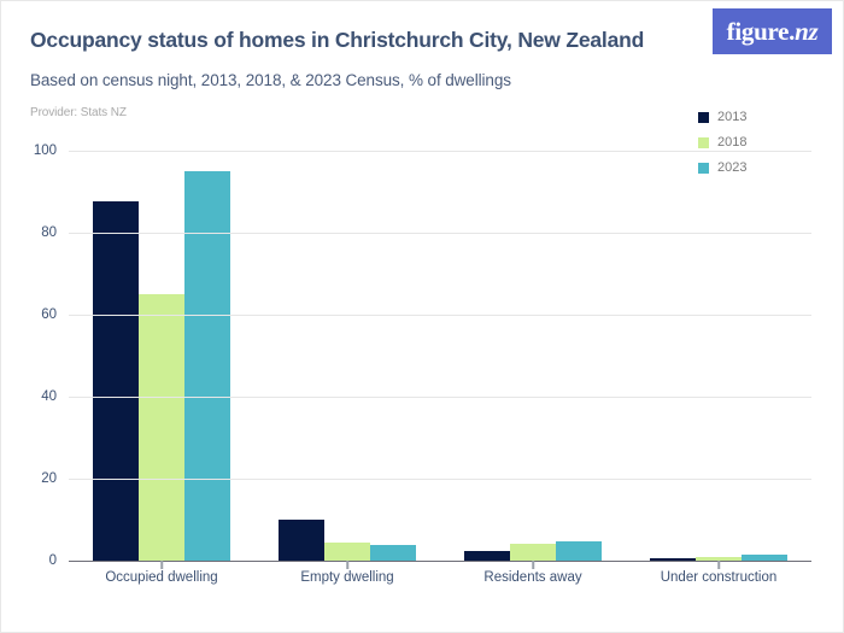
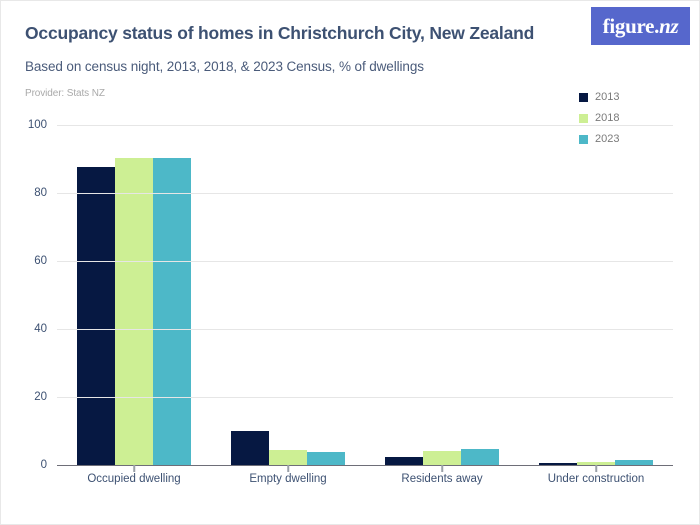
2018/Occupied dwelling: 65 -> 90
2023/Occupied dwelling: 95 -> 90
